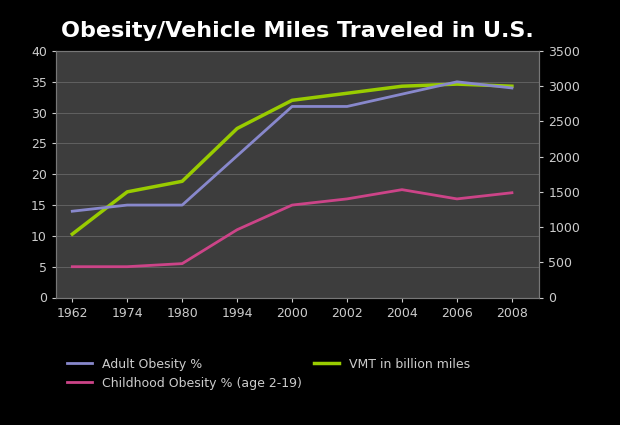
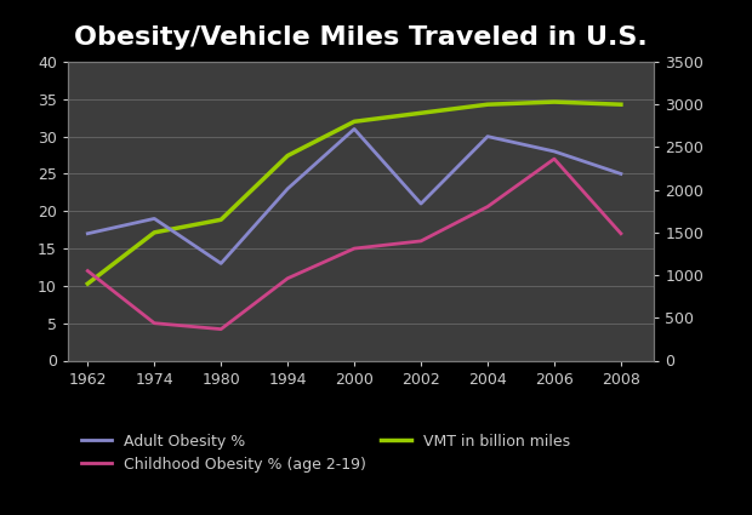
Adult Obesity %/1962: 14 -> 17
Childhood Obesity % (age 2-19)/1962: 5.0 -> 12.0
Adult Obesity %/1974: 15 -> 19
Adult Obesity %/1980: 15 -> 13
Childhood Obesity % (age 2-19)/1980: 5.5 -> 4.2
Adult Obesity %/2002: 31 -> 21
Adult Obesity %/2004: 33 -> 30
Childhood Obesity % (age 2-19)/2004: 17.5 -> 20.6
Adult Obesity %/2006: 35 -> 28
Childhood Obesity % (age 2-19)/2006: 16.0 -> 27.0
Adult Obesity %/2008: 34 -> 25
